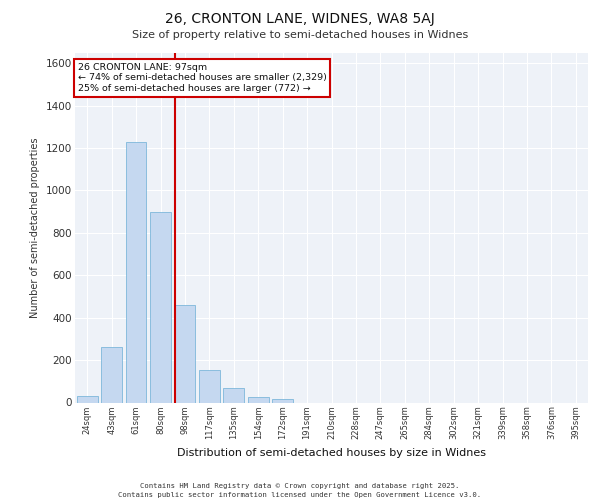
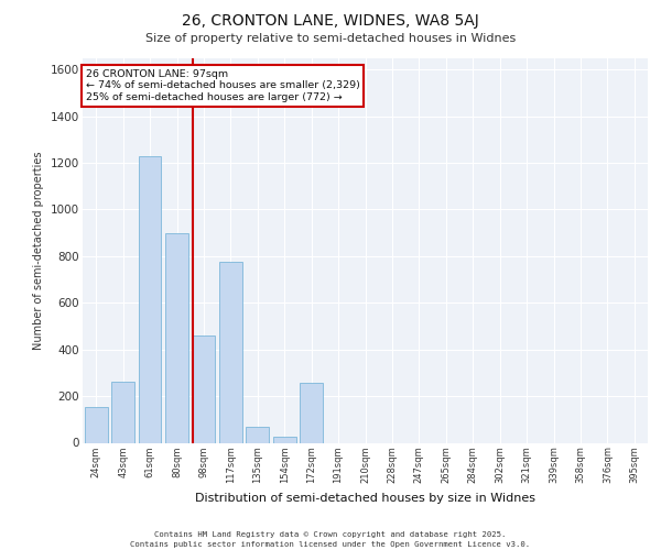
24sqm: 30 -> 155
117sqm: 155 -> 775
172sqm: 15 -> 255
